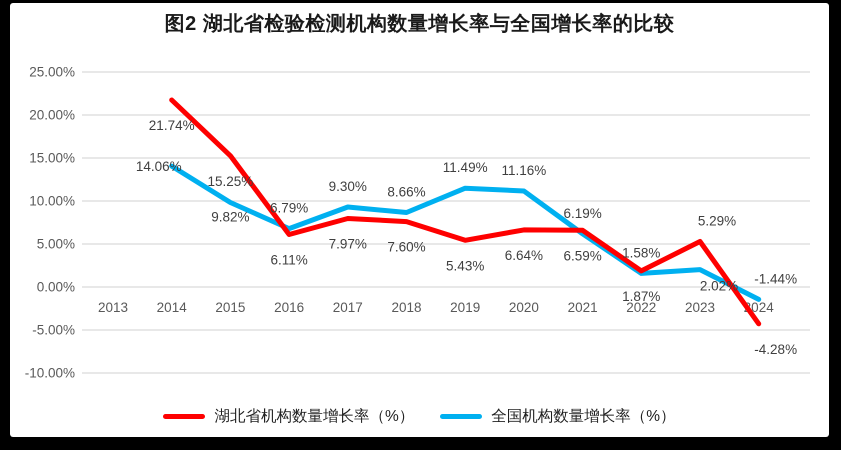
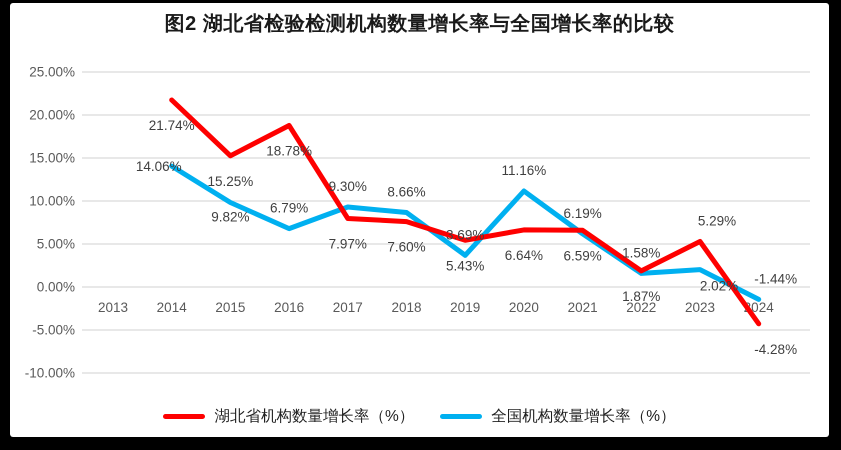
湖北省机构数量增长率（%）/2016: 6.11% -> 18.78%
全国机构数量增长率（%）/2019: 11.49% -> 3.69%
